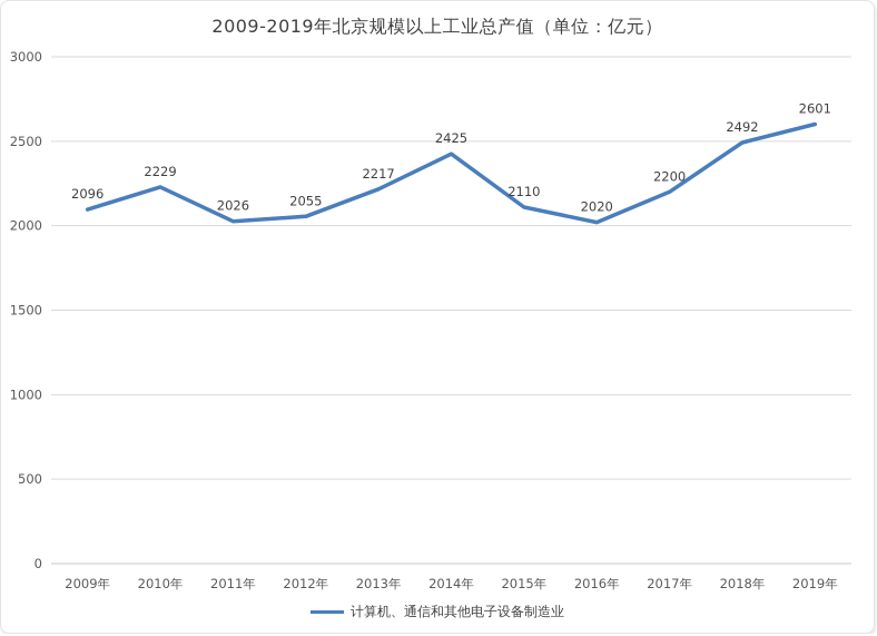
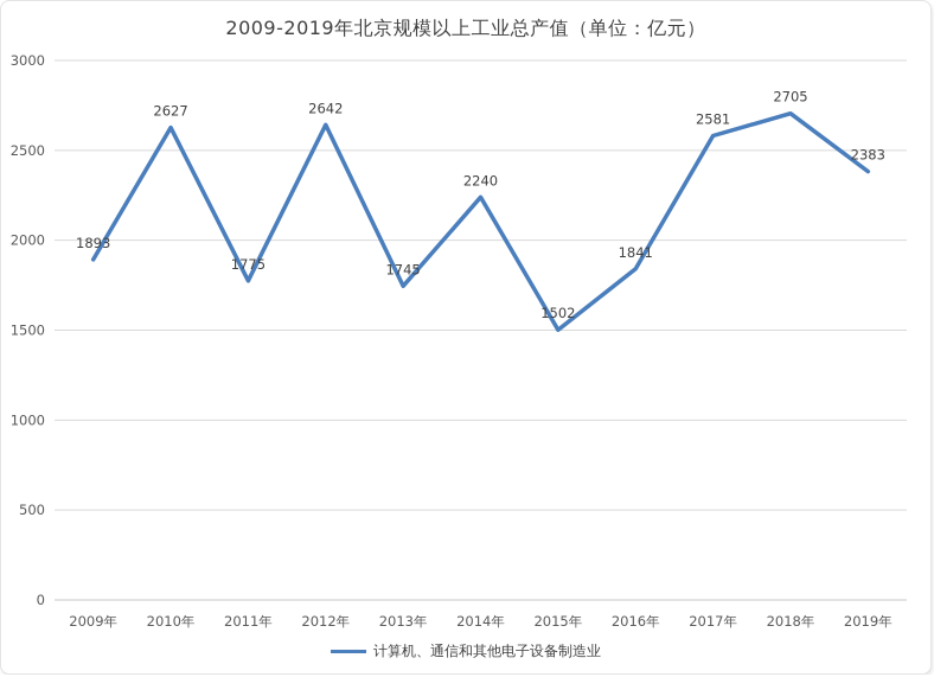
2009年: 2096 -> 1893
2010年: 2229 -> 2627
2011年: 2026 -> 1775
2012年: 2055 -> 2642
2013年: 2217 -> 1745
2014年: 2425 -> 2240
2015年: 2110 -> 1502
2016年: 2020 -> 1841
2017年: 2200 -> 2581
2018年: 2492 -> 2705
2019年: 2601 -> 2383
